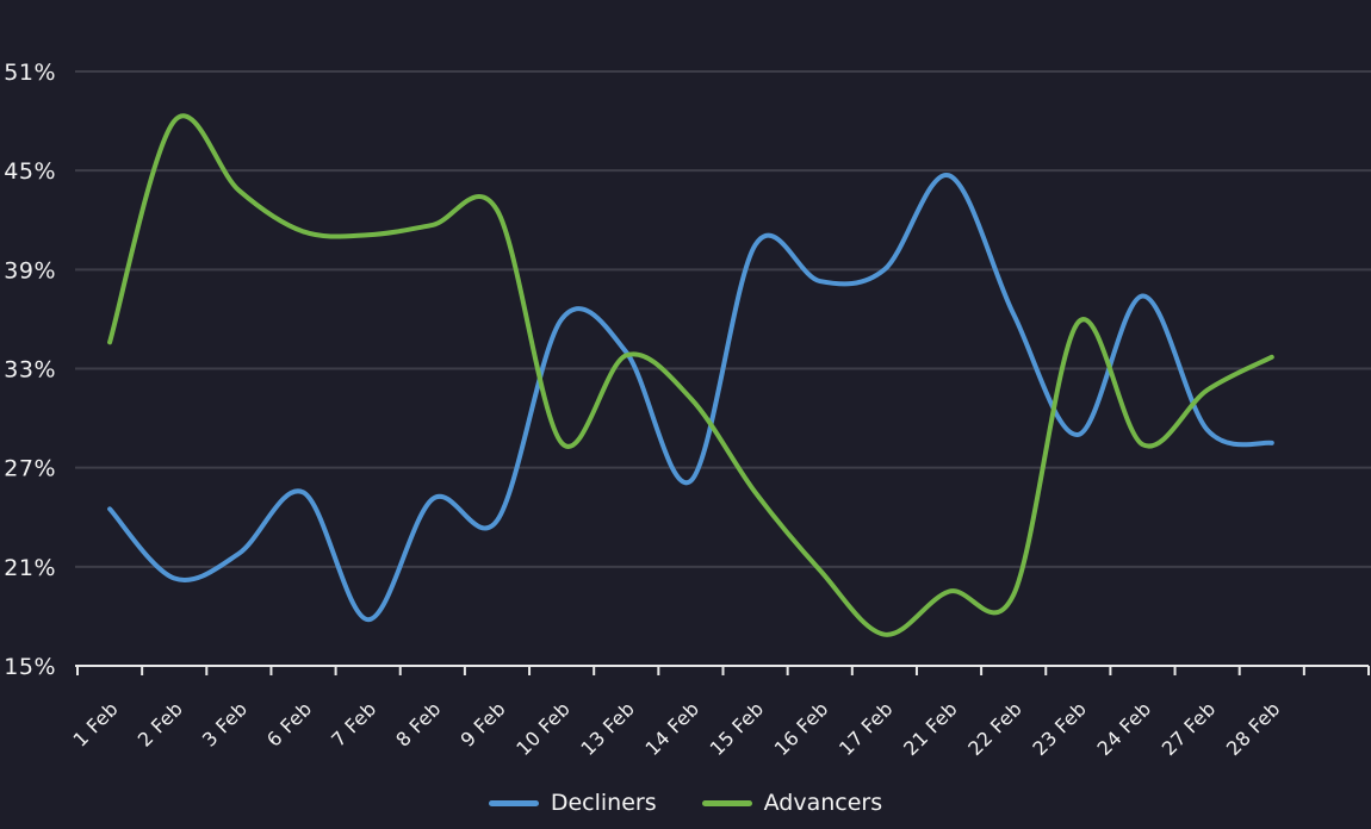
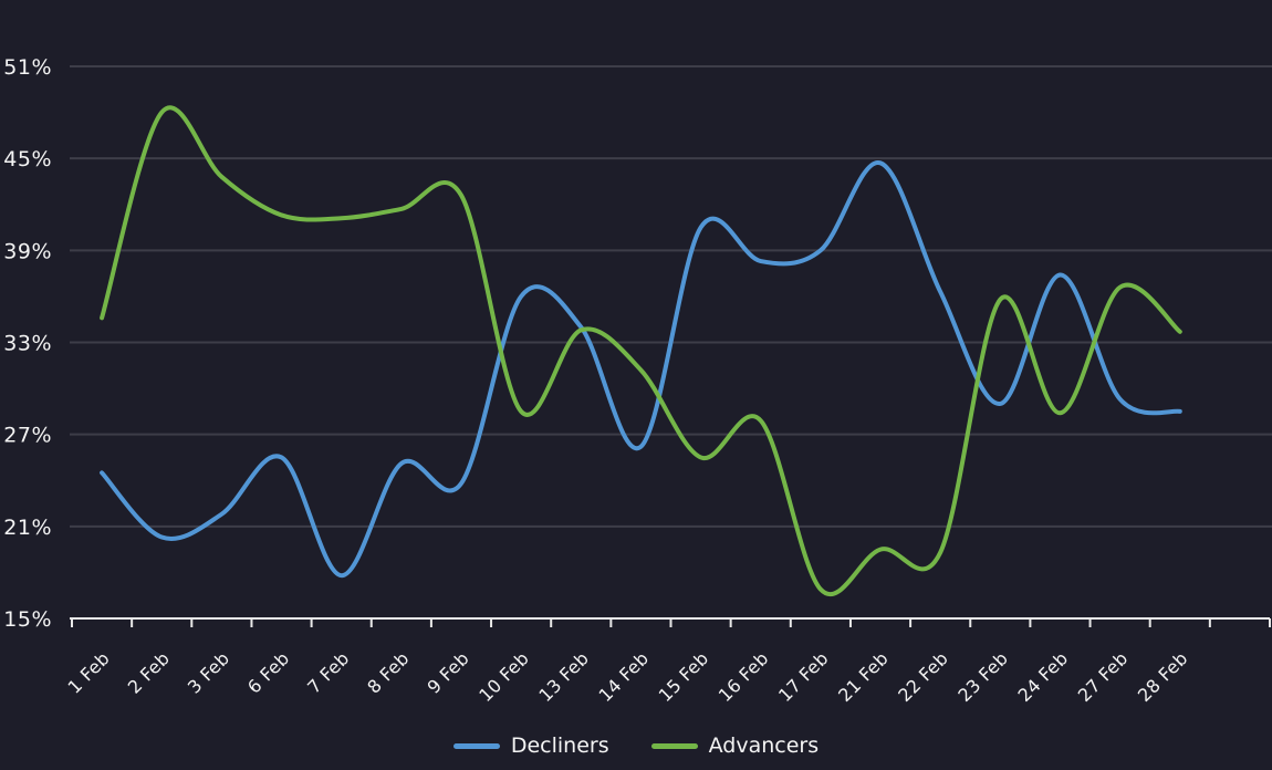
Advancers/16 Feb: 20.8% -> 27.9%
Advancers/27 Feb: 31.7% -> 36.6%
